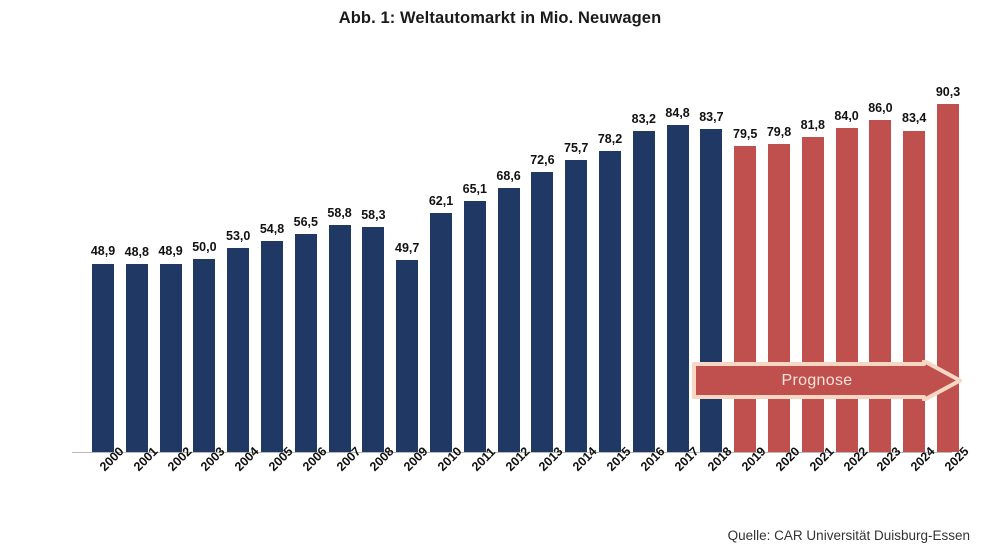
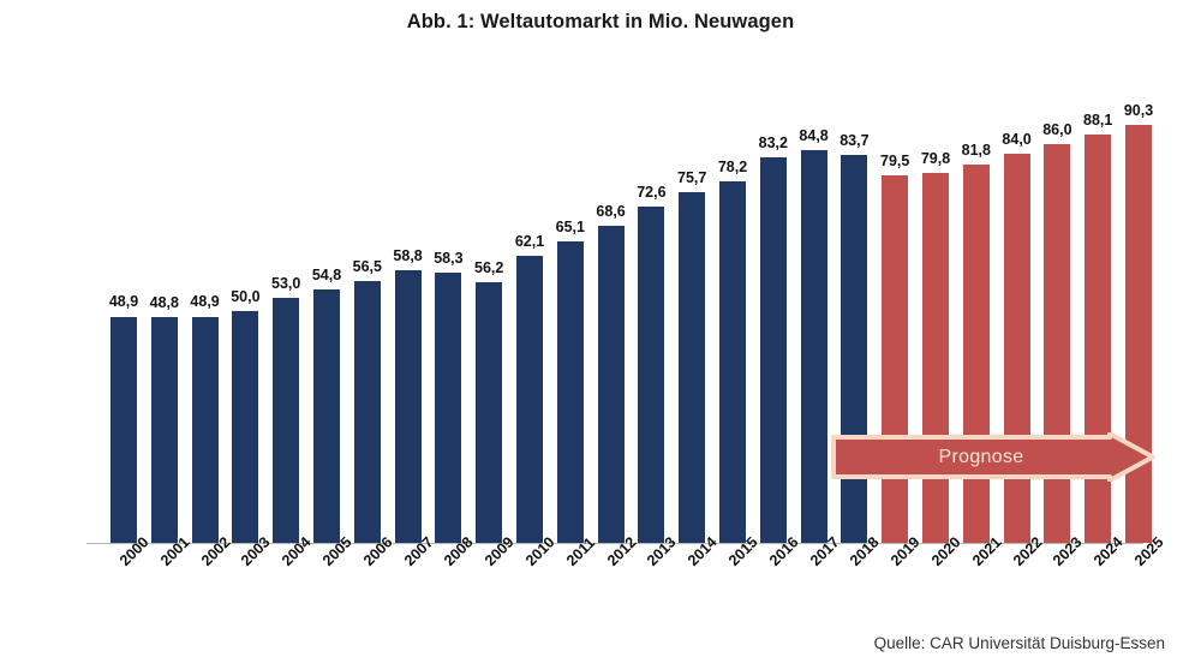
2009: 49,7 -> 56,2
2024: 83,4 -> 88,1
